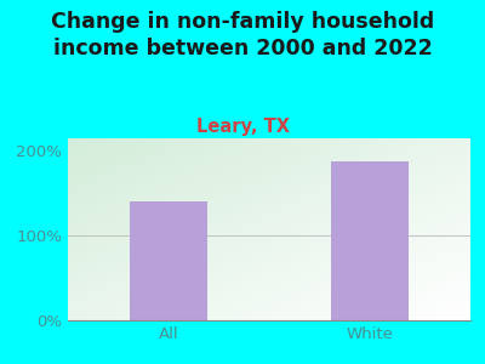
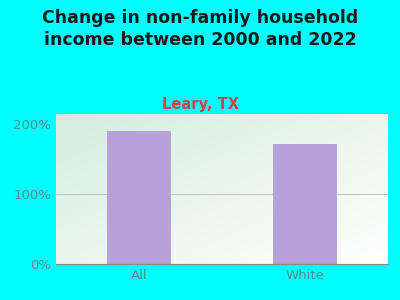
All: 140% -> 190%
White: 188% -> 172%
